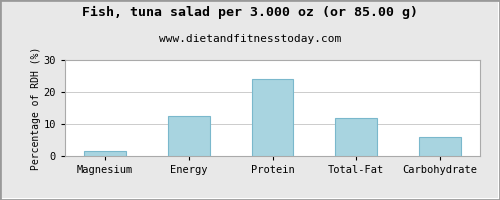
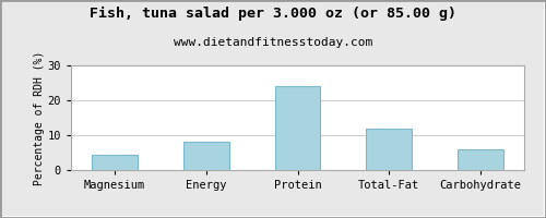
Magnesium: 1.5 -> 4.5
Energy: 12.5 -> 8.0
